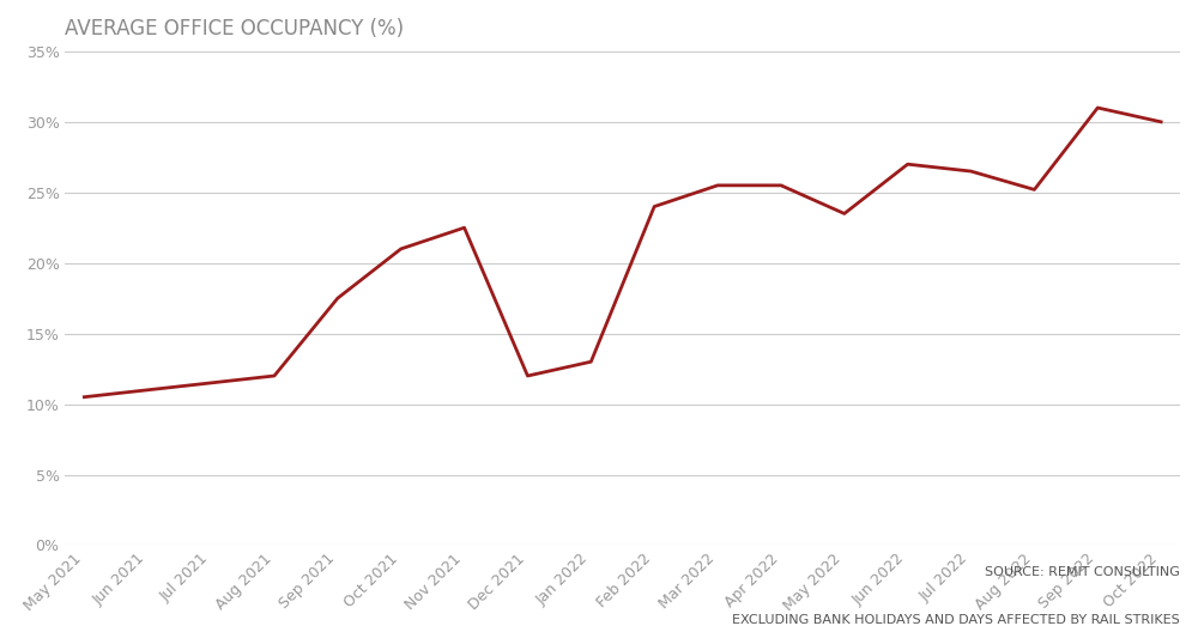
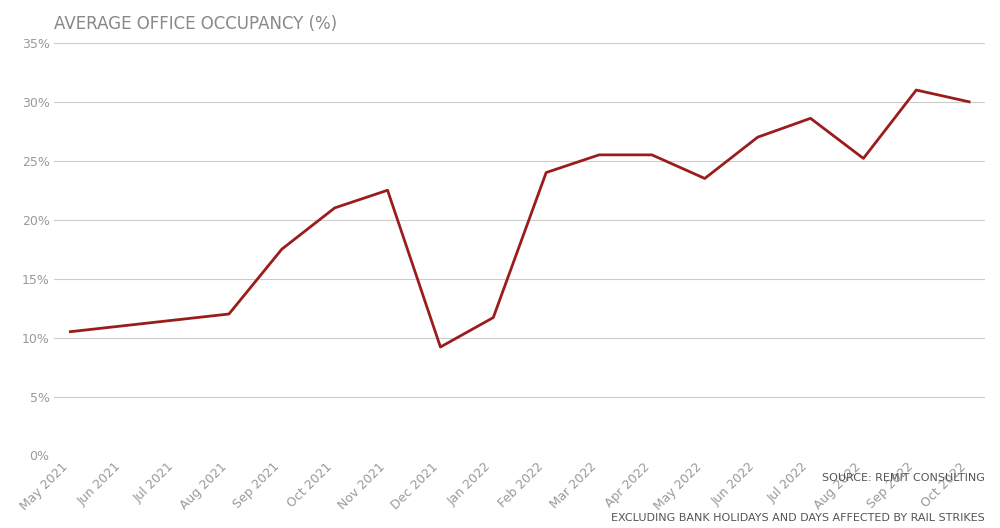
Dec 2021: 12.0% -> 9.2%
Jan 2022: 13.0% -> 11.7%
Jul 2022: 26.5% -> 28.6%
